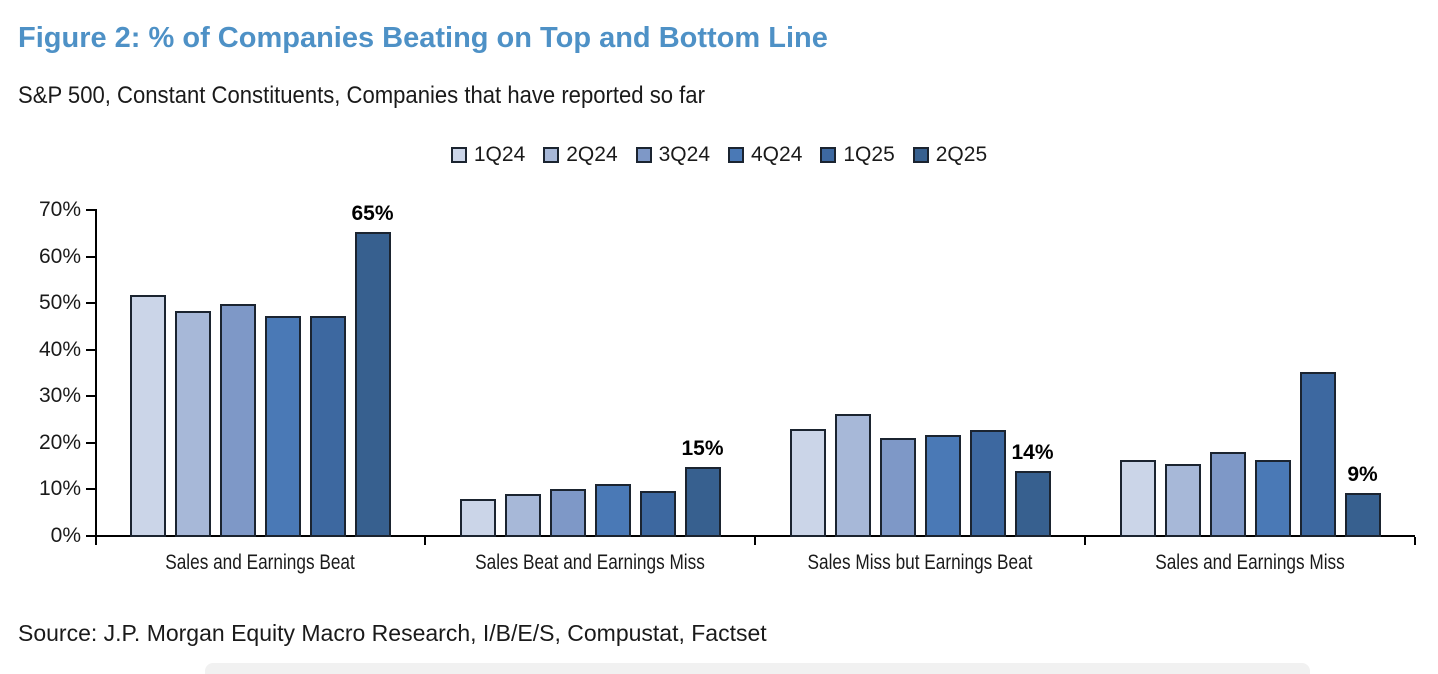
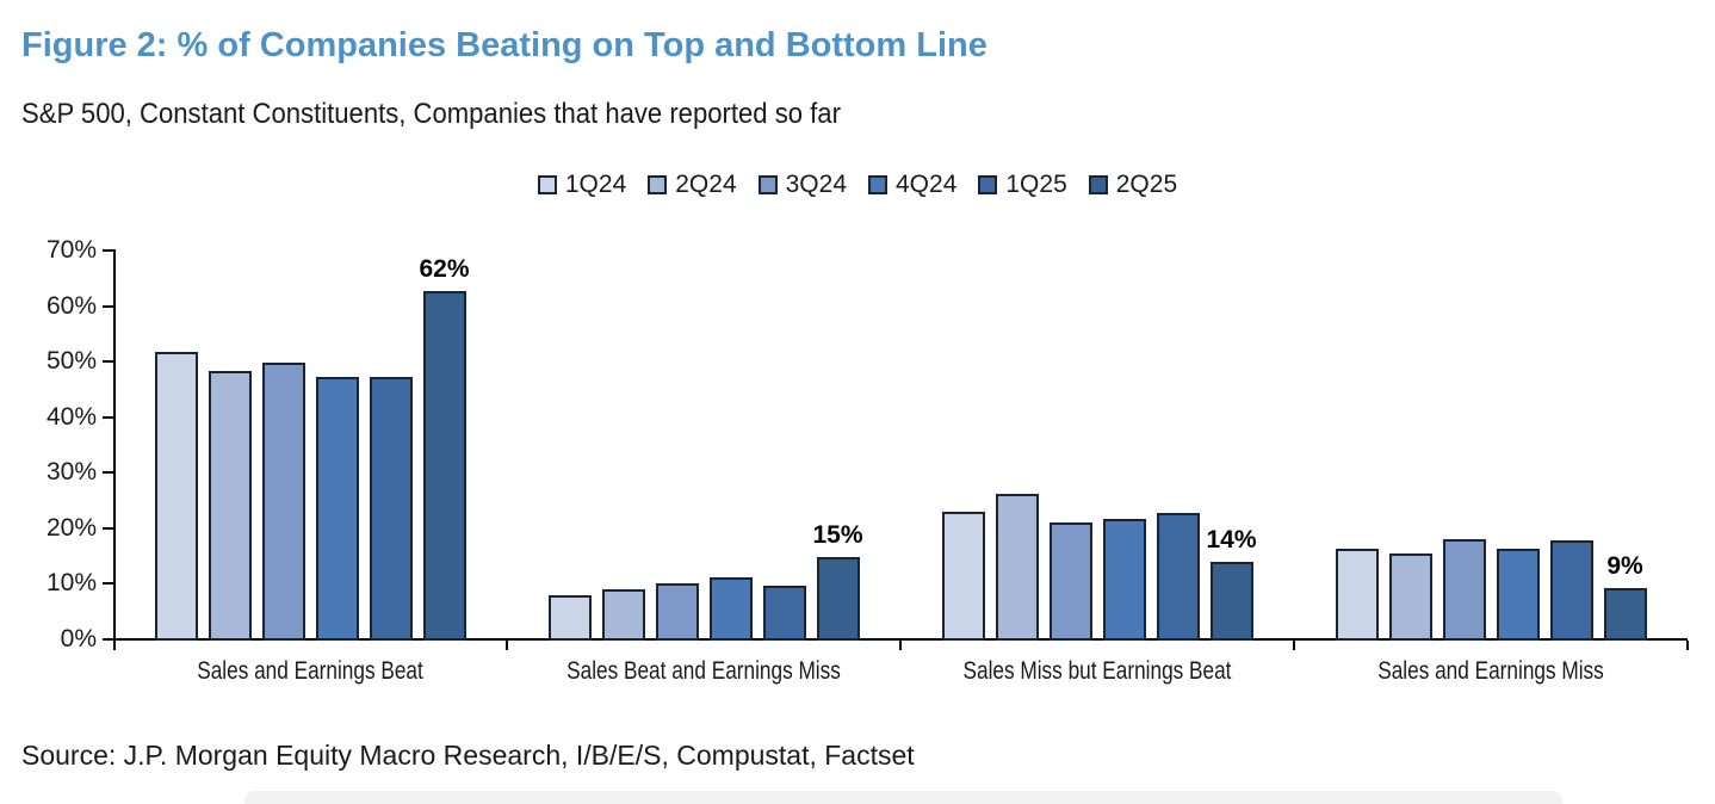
2Q25/Sales and Earnings Beat: 65% -> 62%
1Q25/Sales and Earnings Miss: 35% -> 18%
